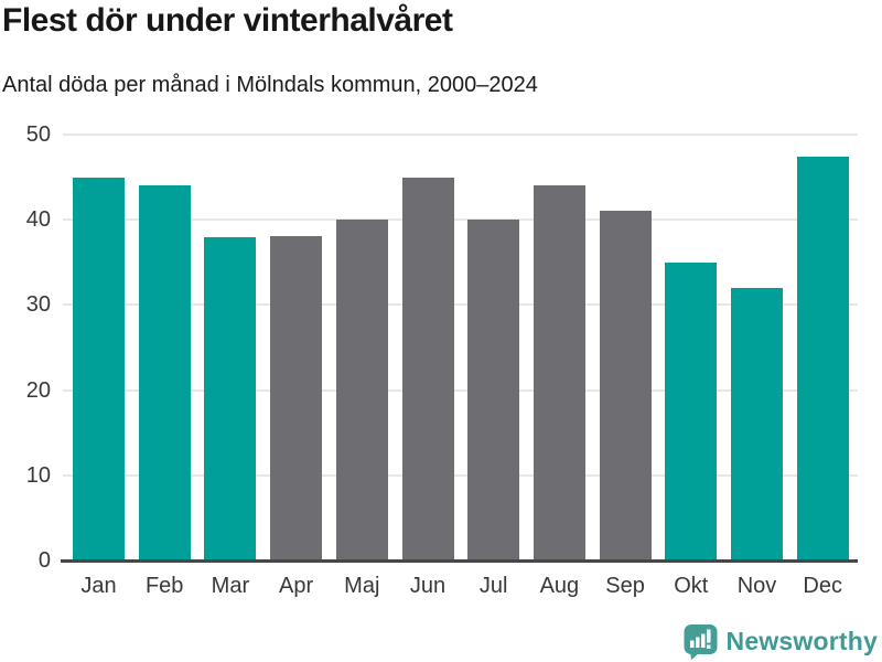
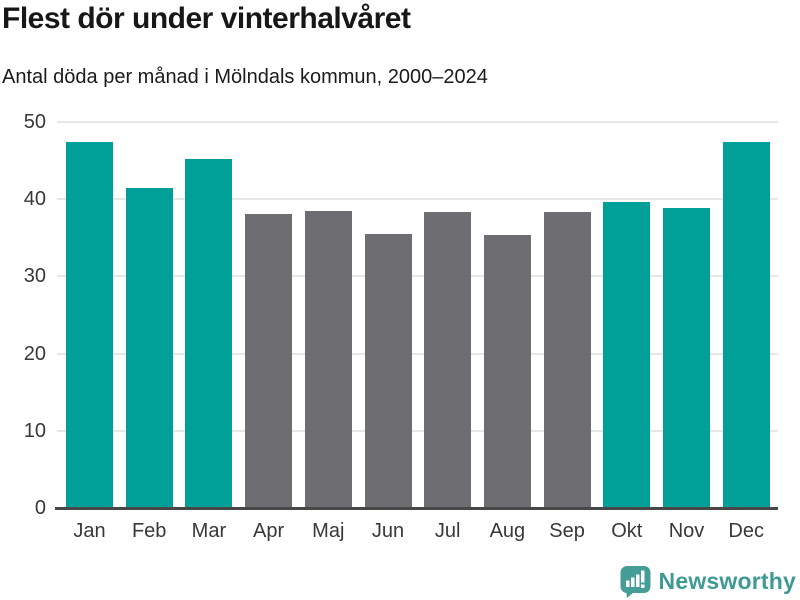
Jan: 45 -> 47
Feb: 44 -> 41
Mar: 38 -> 45
Maj: 40 -> 38
Jun: 45 -> 36
Jul: 40 -> 38
Aug: 44 -> 35
Sep: 41 -> 38
Okt: 35 -> 40
Nov: 32 -> 39
